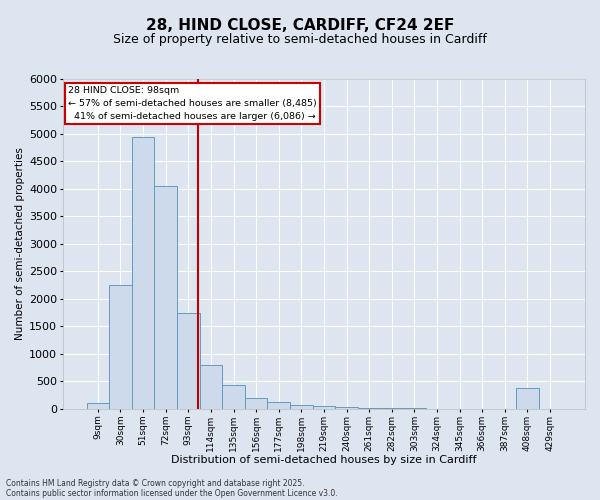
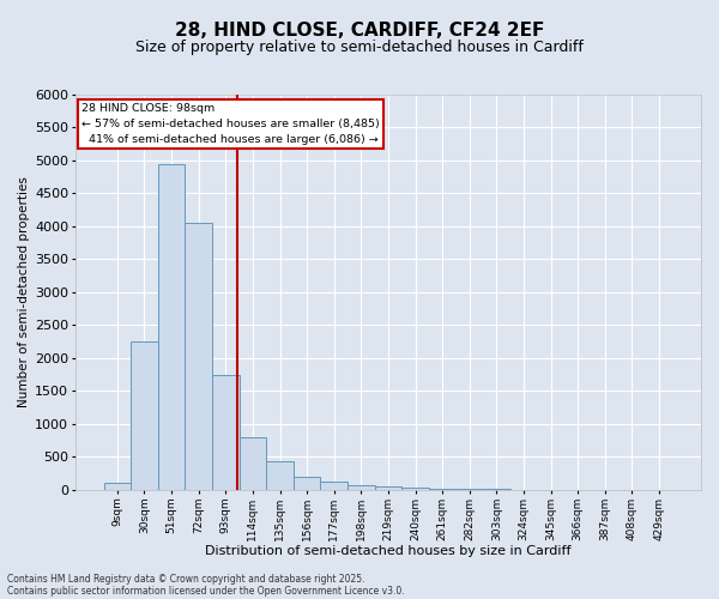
408sqm: 380 -> 0
